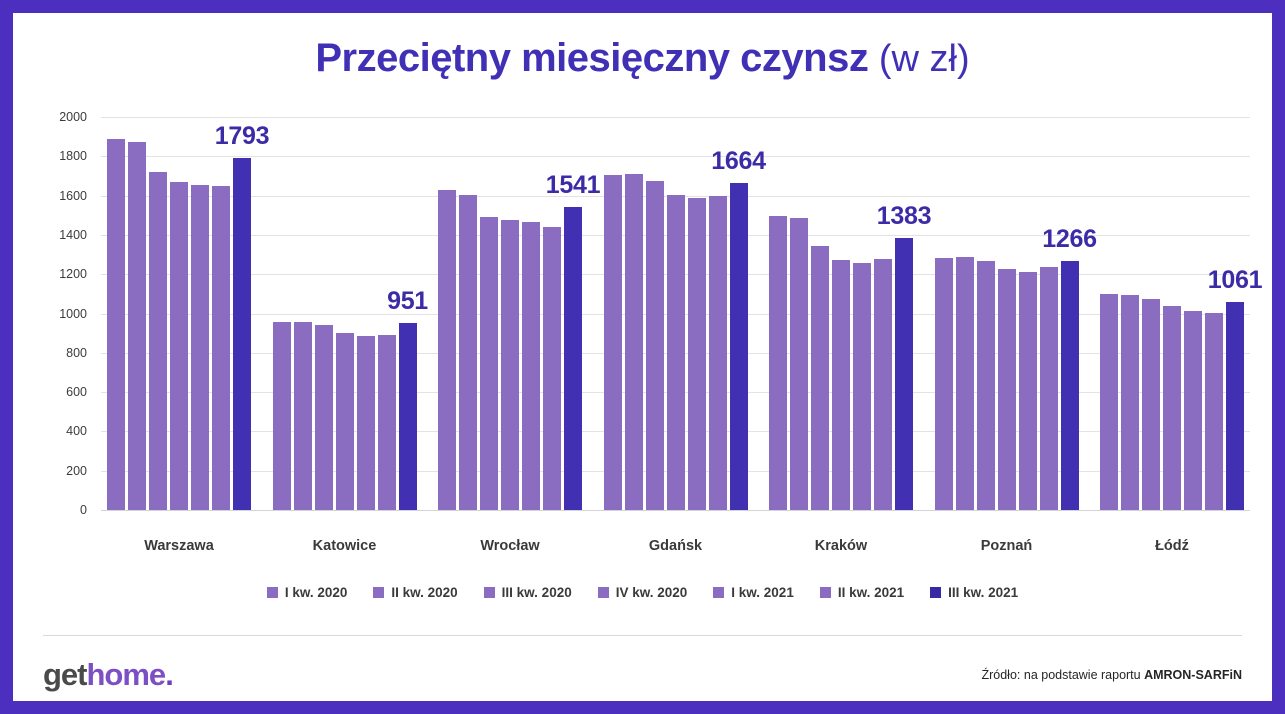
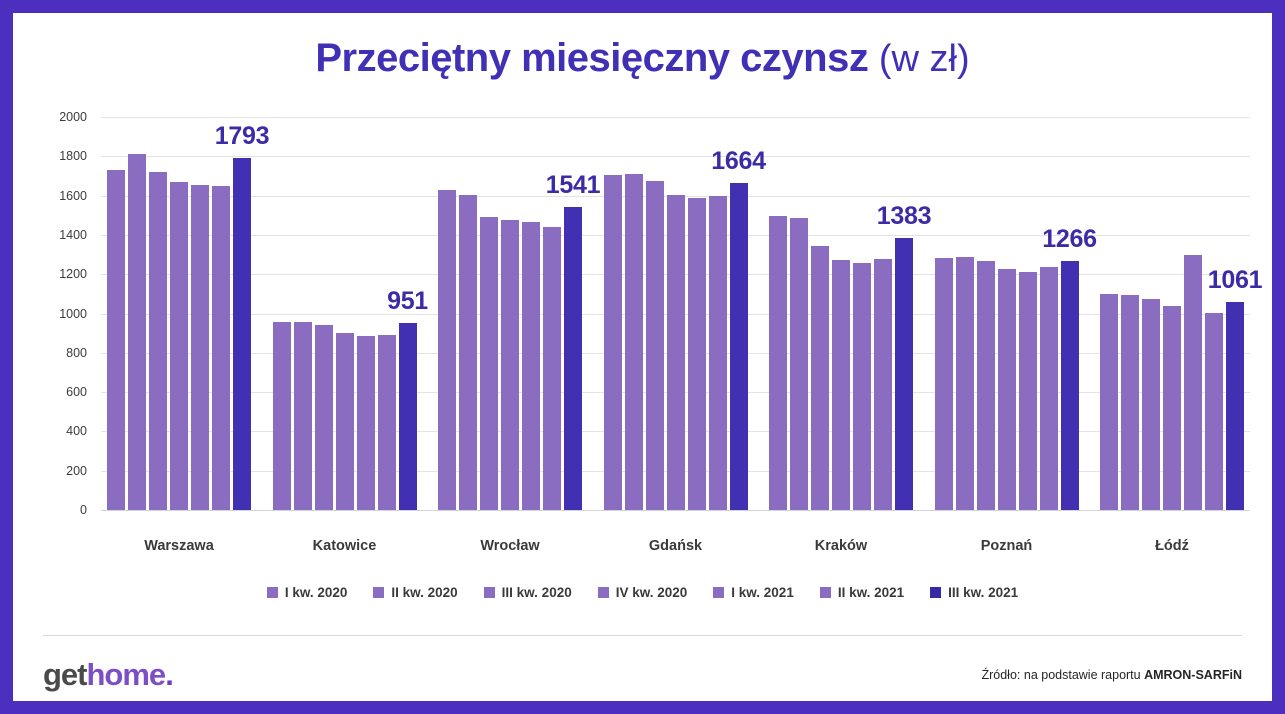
I kw. 2020/Warszawa: 1890 -> 1730
II kw. 2020/Warszawa: 1880 -> 1810
I kw. 2021/Łódź: 1010 -> 1300
